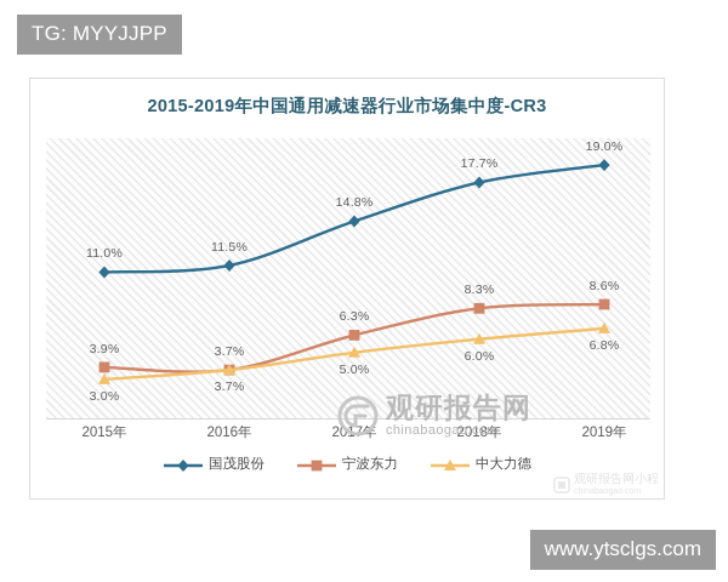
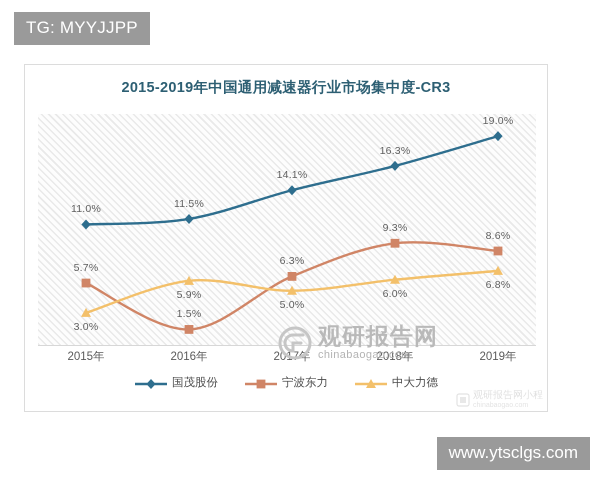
宁波东力/2015年: 3.9% -> 5.7%
宁波东力/2016年: 3.7% -> 1.5%
中大力德/2016年: 3.7% -> 5.9%
国茂股份/2017年: 14.8% -> 14.1%
国茂股份/2018年: 17.7% -> 16.3%
宁波东力/2018年: 8.3% -> 9.3%
